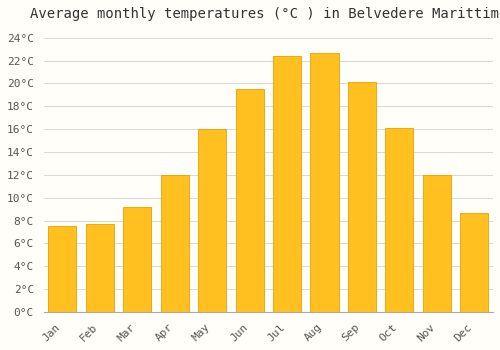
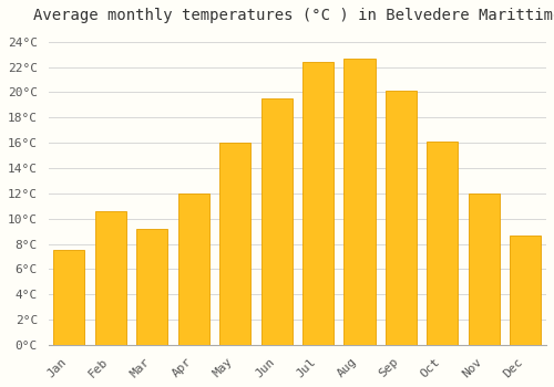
Feb: 7.7°C -> 10.6°C
